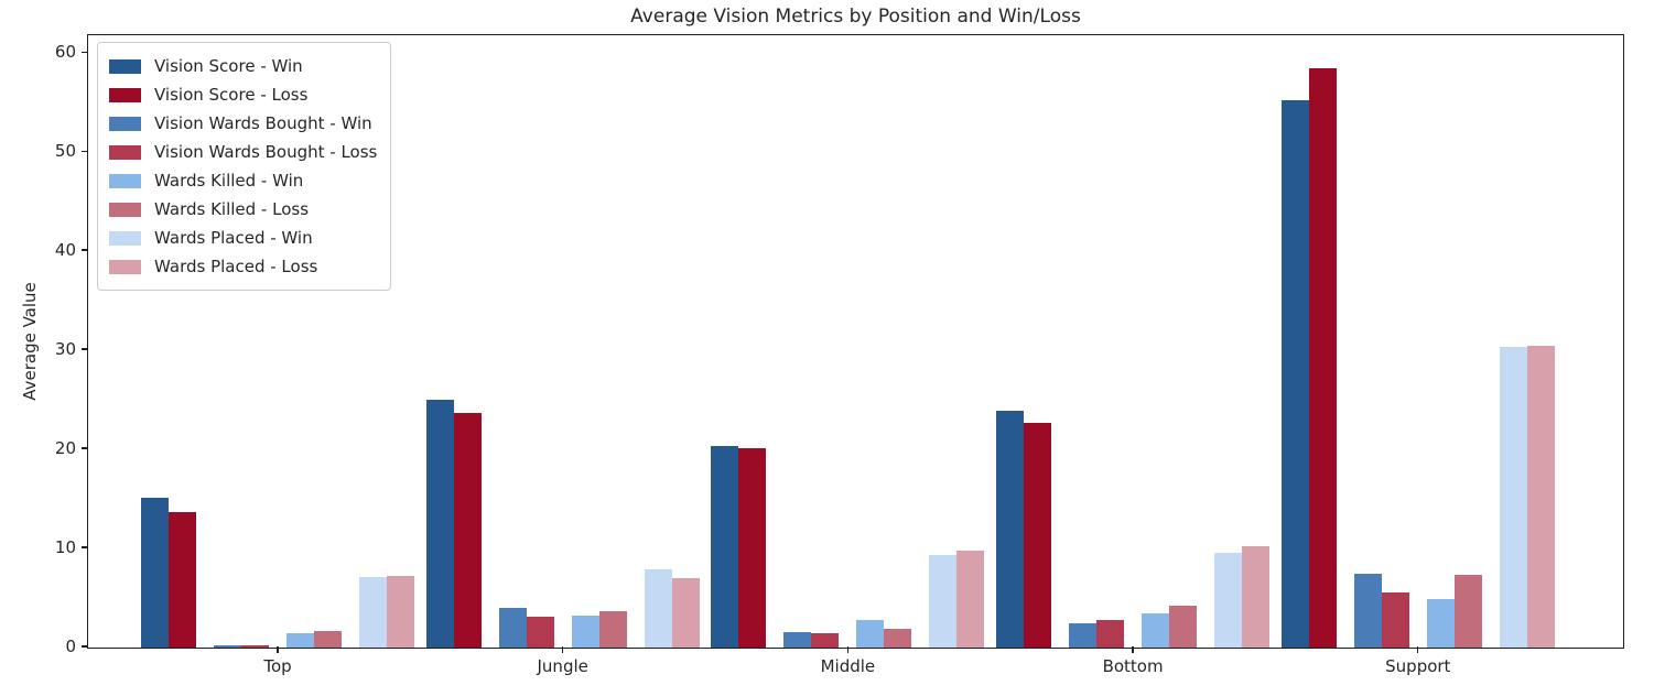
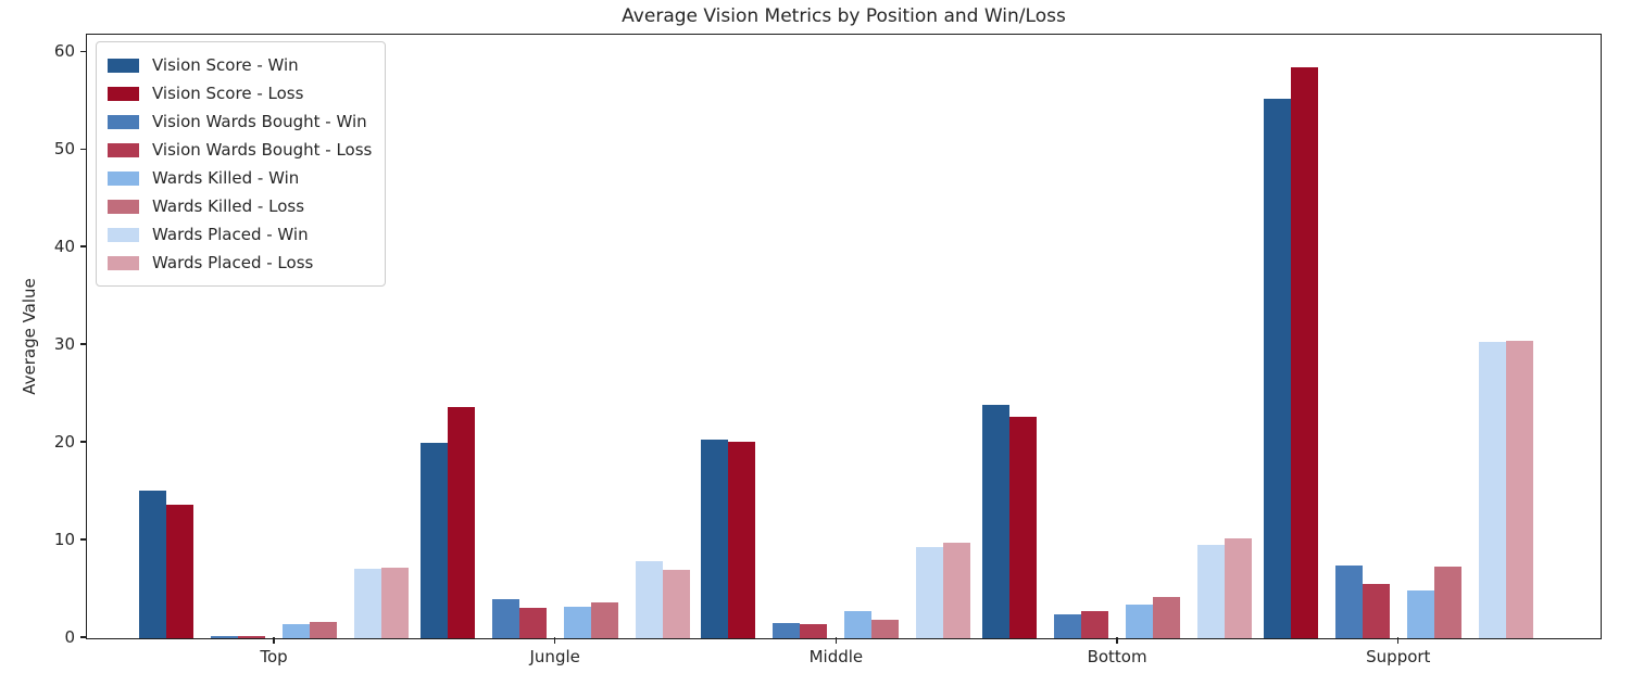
Vision Score - Win/Jungle: 25 -> 20
